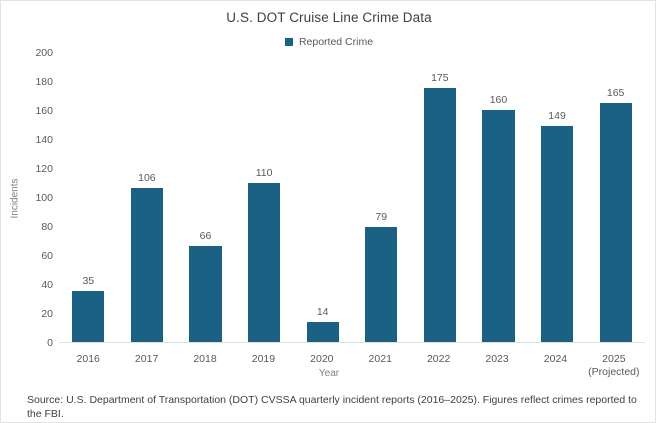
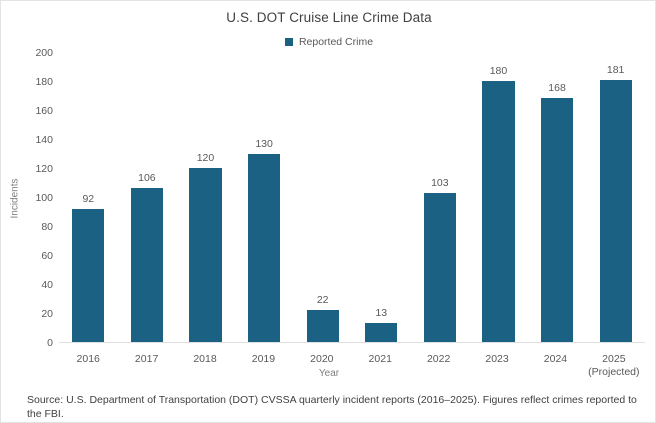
2016: 35 -> 92
2018: 66 -> 120
2019: 110 -> 130
2020: 14 -> 22
2021: 79 -> 13
2022: 175 -> 103
2023: 160 -> 180
2024: 149 -> 168
2025: 165 -> 181
